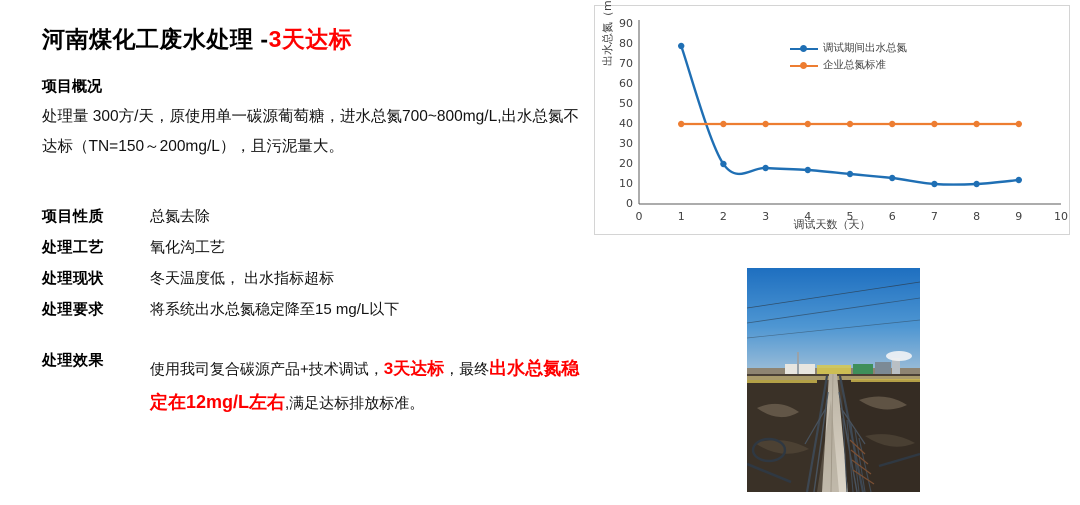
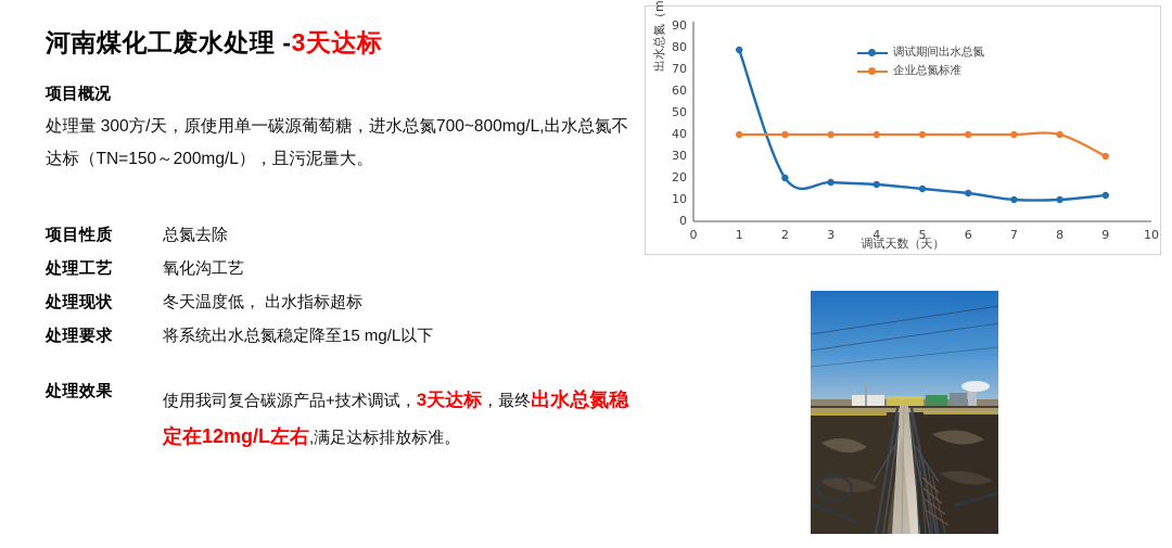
企业总氮标准/9: 40 -> 30
